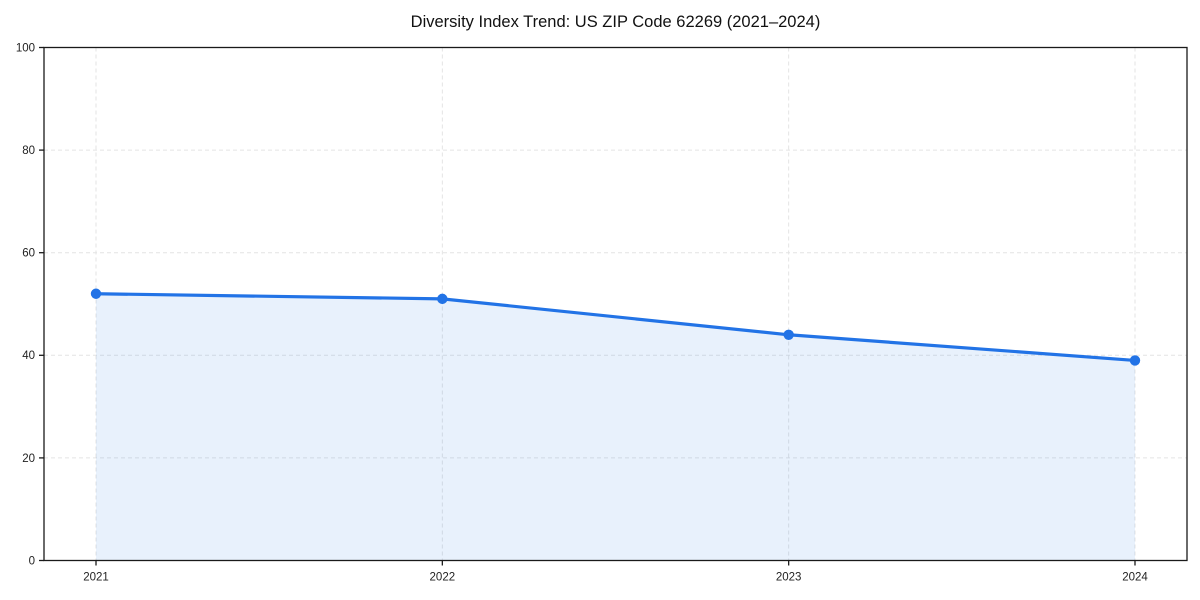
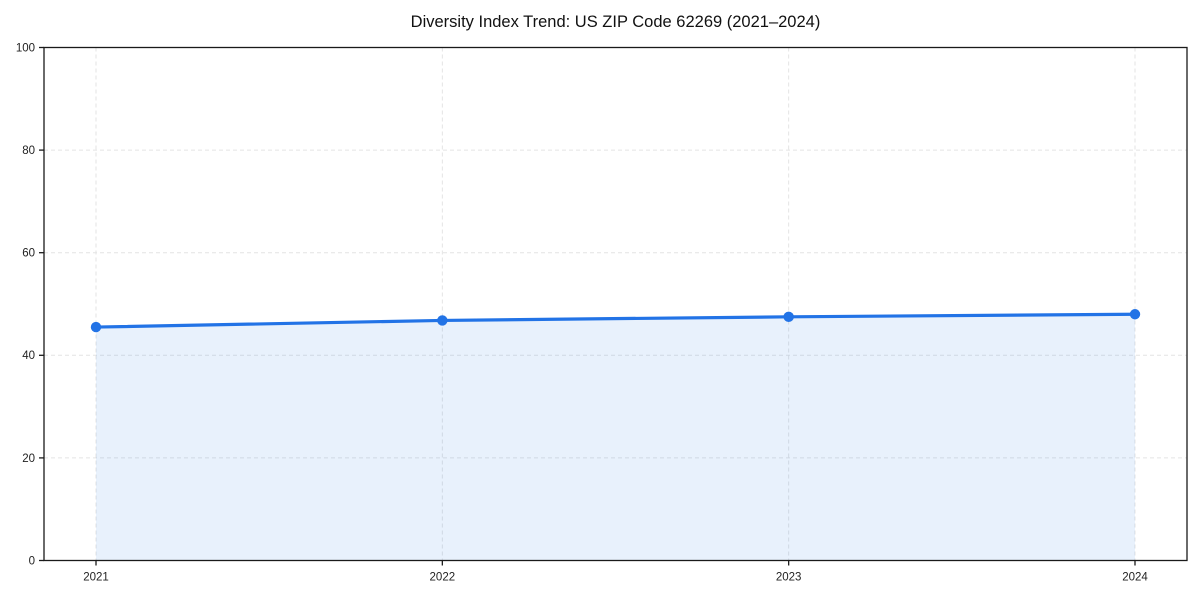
2021: 52 -> 46
2022: 51 -> 47
2023: 44 -> 48
2024: 39 -> 48
